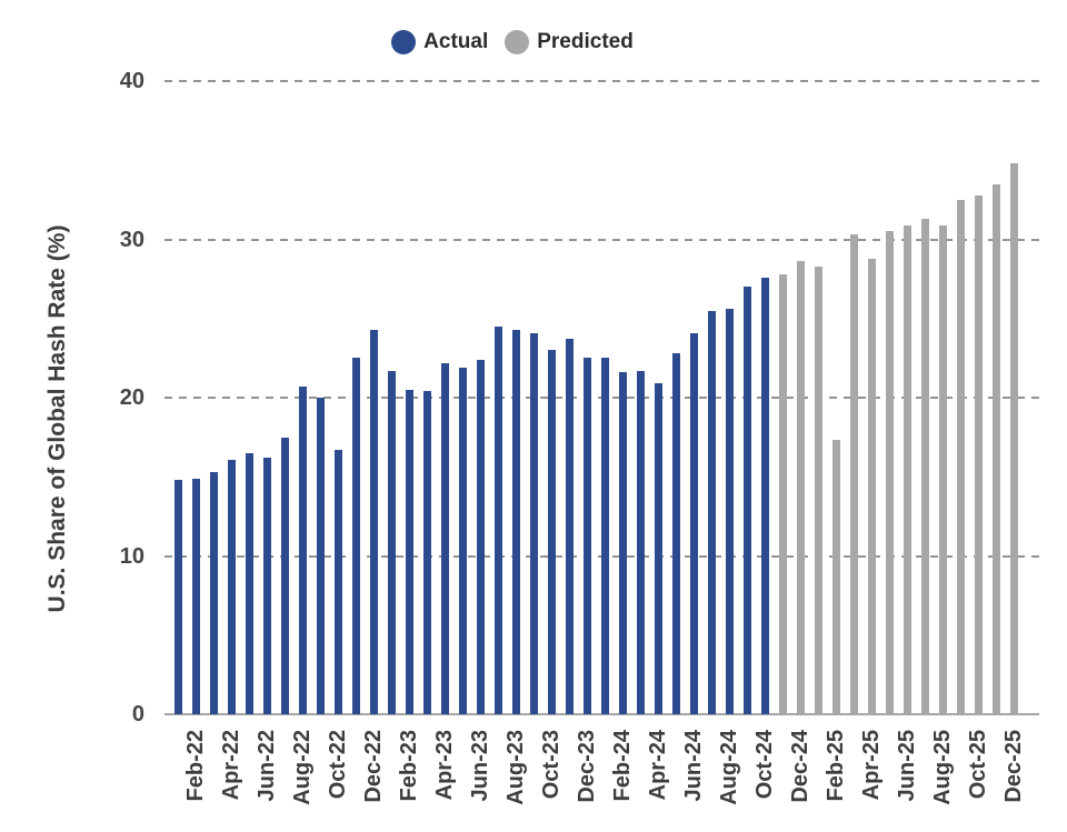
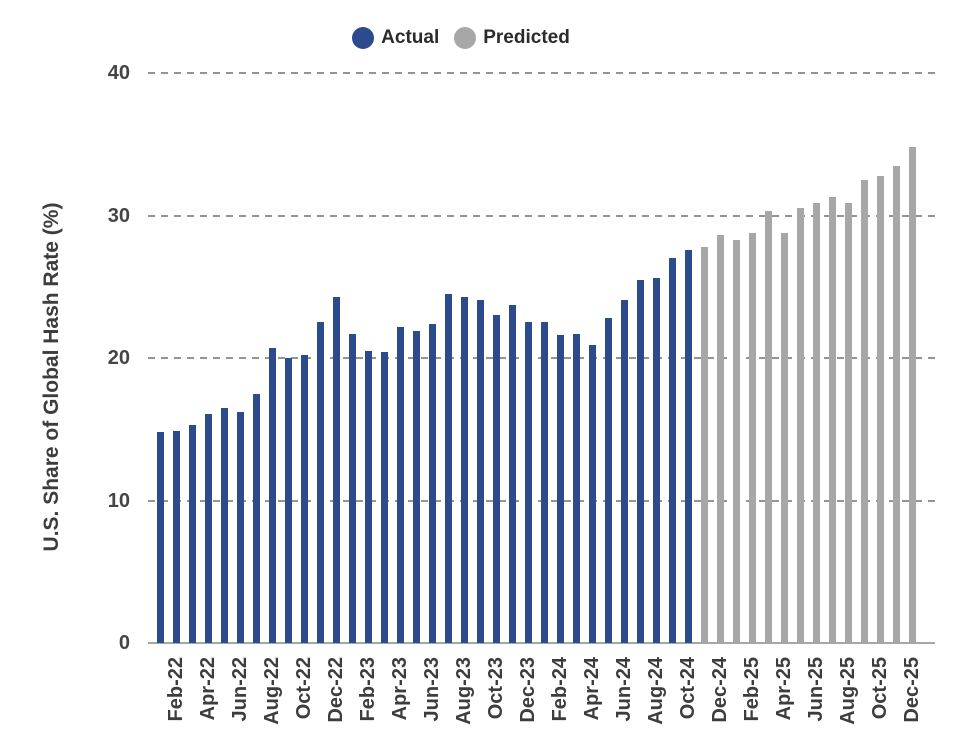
Actual/Oct-22: 16.7 -> 20.2
Predicted/Feb-25: 17.3 -> 28.8
